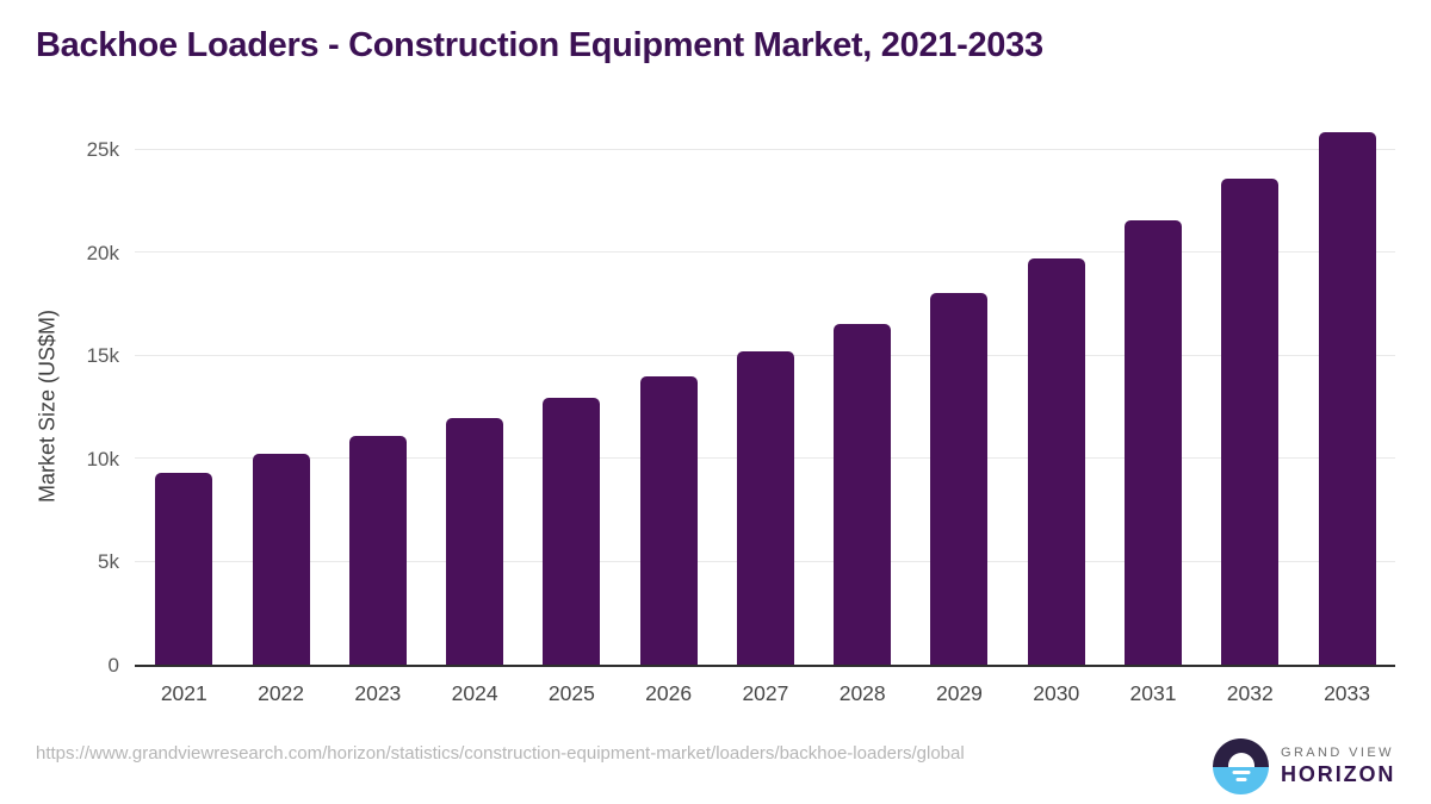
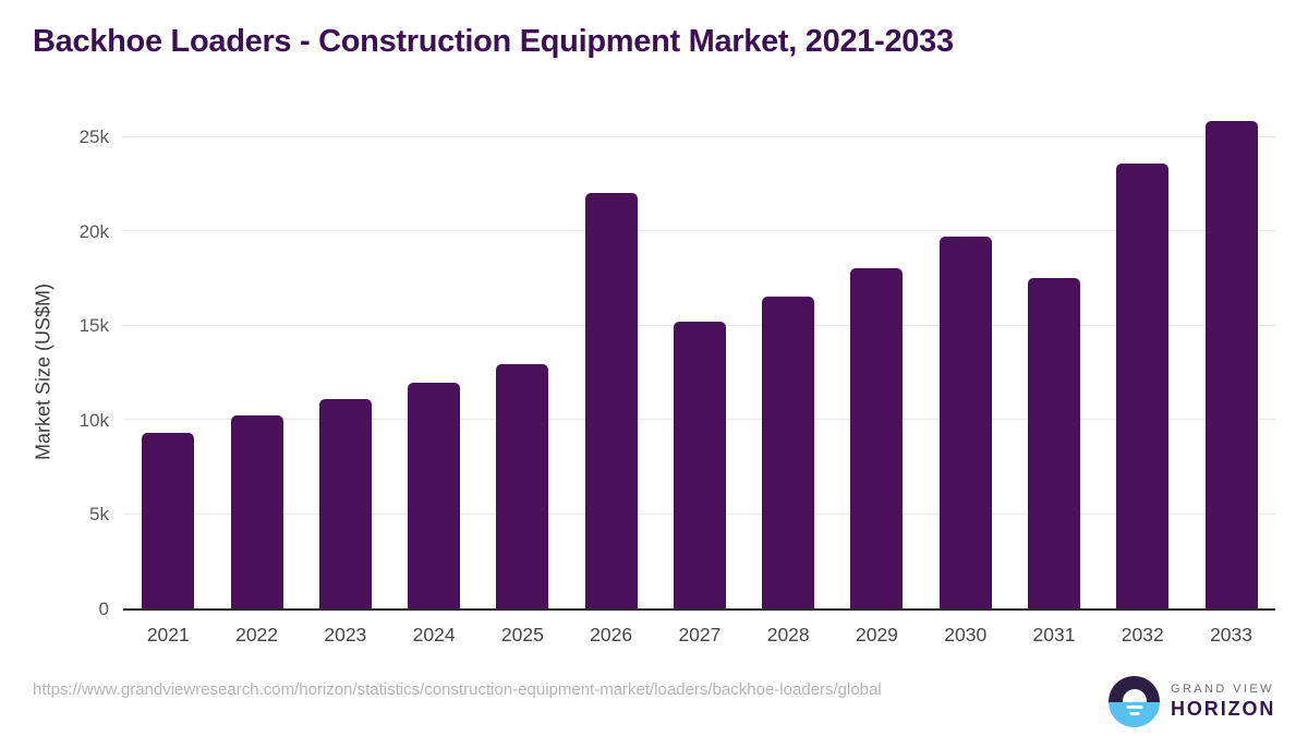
2026: 14.0k -> 22.0k
2031: 21.6k -> 17.5k
